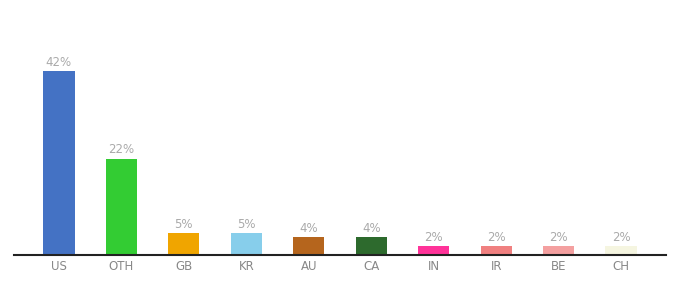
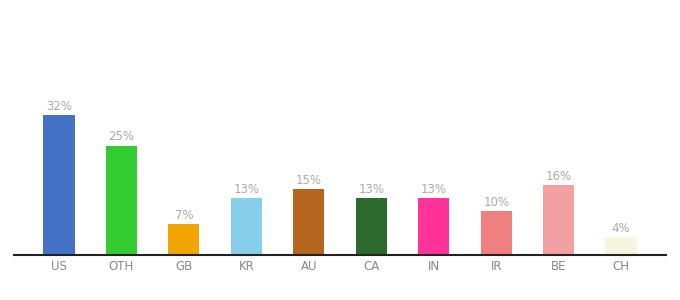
US: 42% -> 32%
OTH: 22% -> 25%
GB: 5% -> 7%
KR: 5% -> 13%
AU: 4% -> 15%
CA: 4% -> 13%
IN: 2% -> 13%
IR: 2% -> 10%
BE: 2% -> 16%
CH: 2% -> 4%
